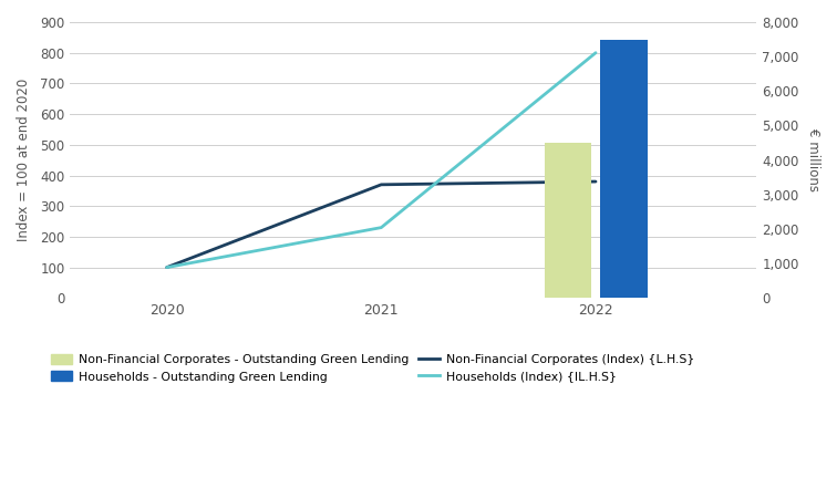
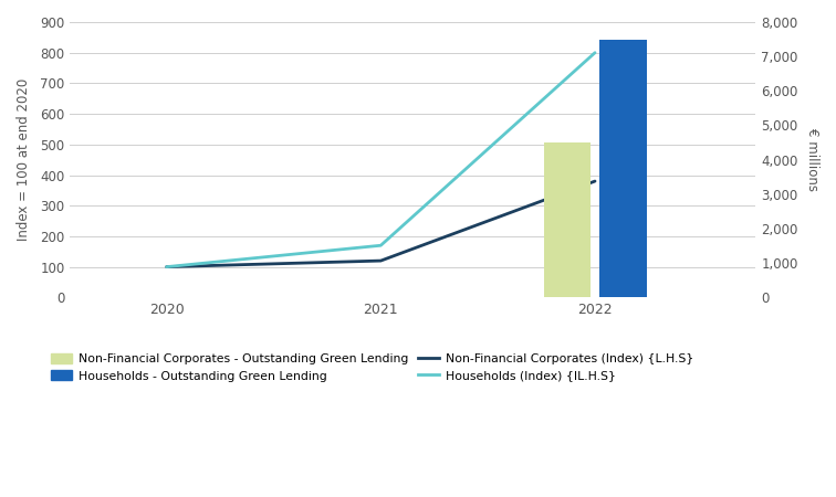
Non-Financial Corporates (Index) {L.H.S}/2021: 370 -> 120
Households (Index) {IL.H.S}/2021: 230 -> 170
